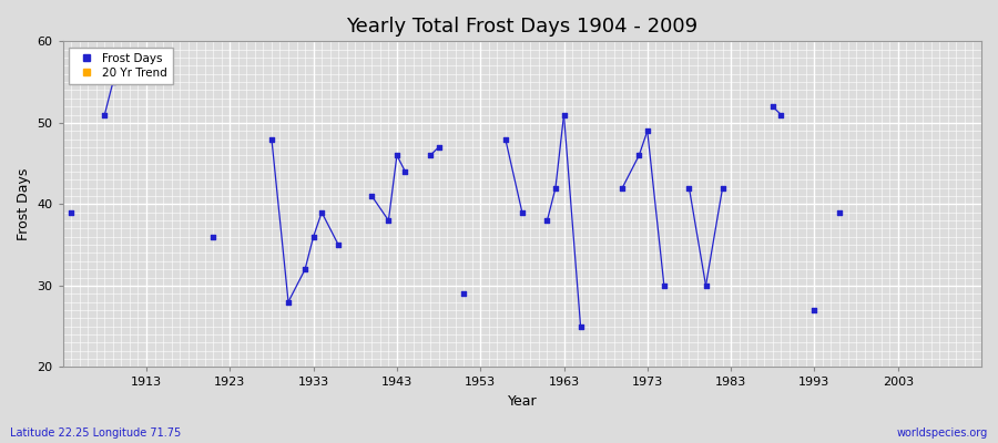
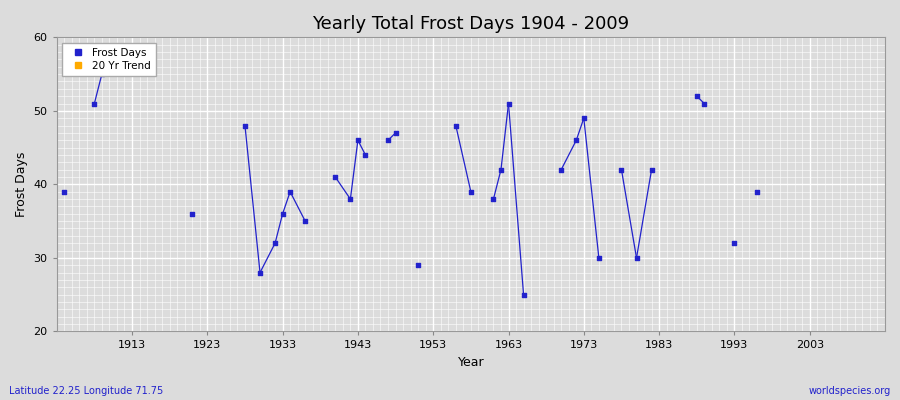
1993: 27 -> 32
